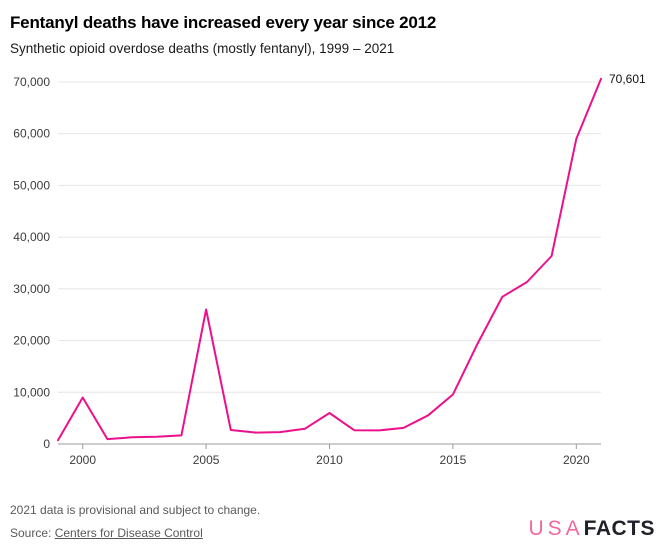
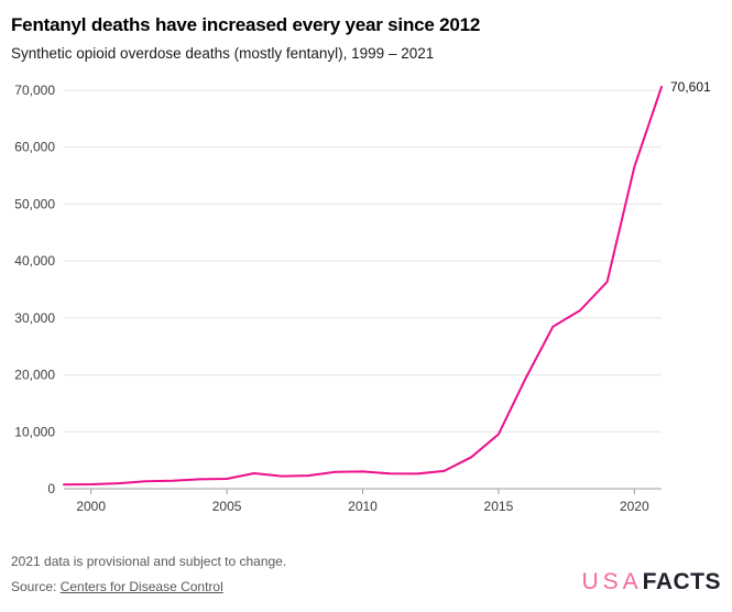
2000: 9000 -> 1000
2005: 26000 -> 2000
2010: 6000 -> 3000
2020: 59000 -> 57000
